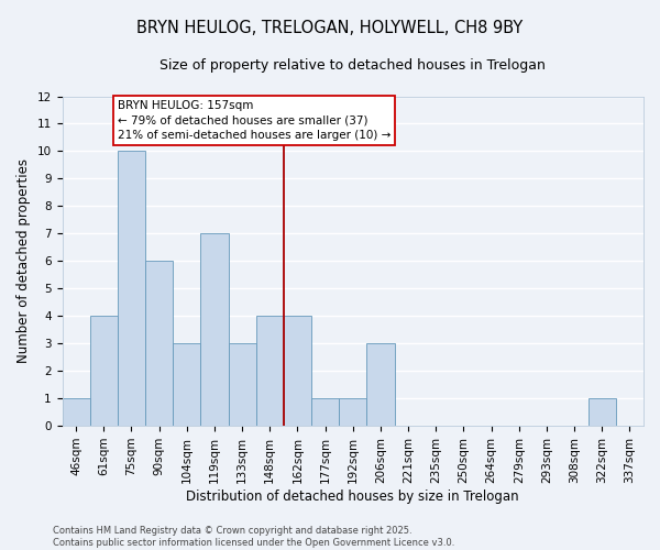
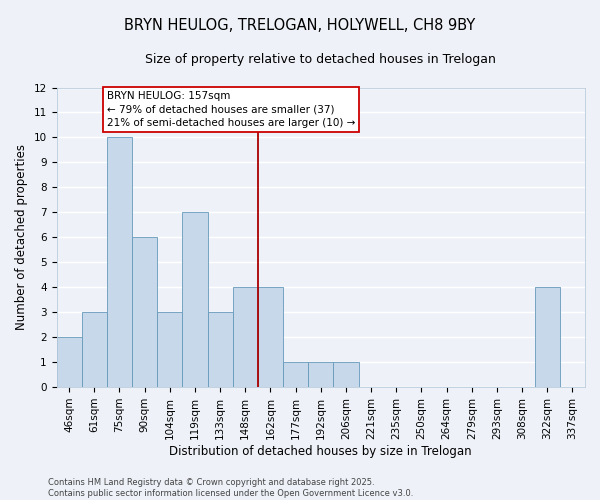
46sqm: 1 -> 2
61sqm: 4 -> 3
206sqm: 3 -> 1
322sqm: 1 -> 4
